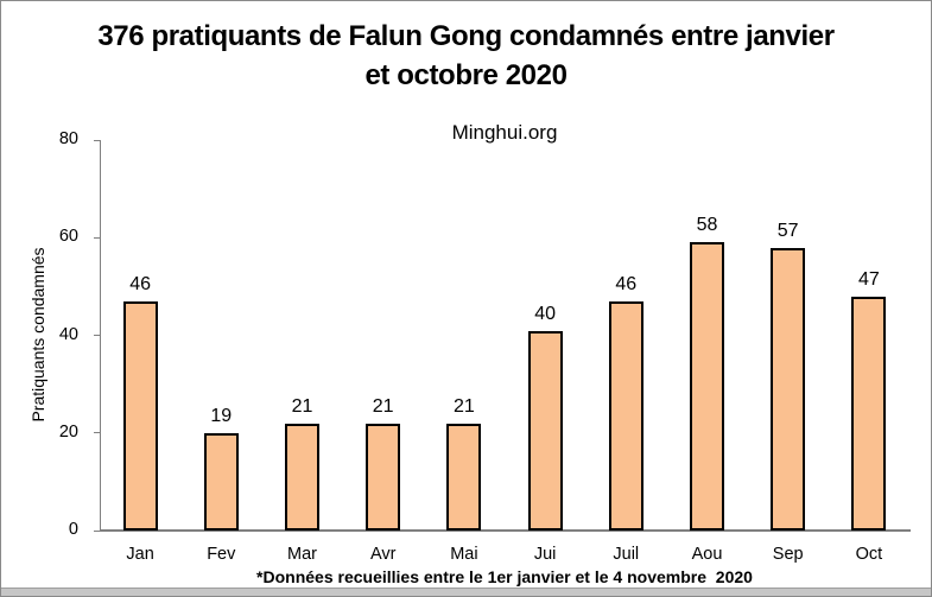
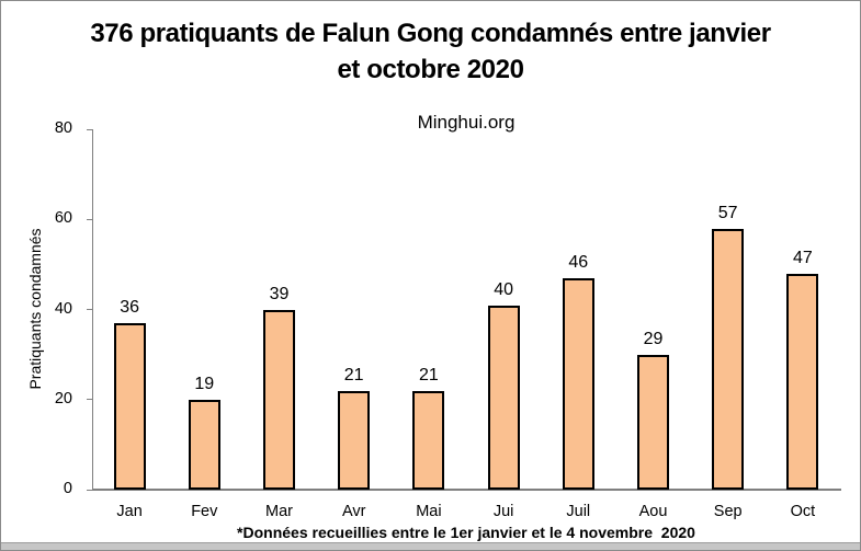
Jan: 46 -> 36
Mar: 21 -> 39
Aou: 58 -> 29
